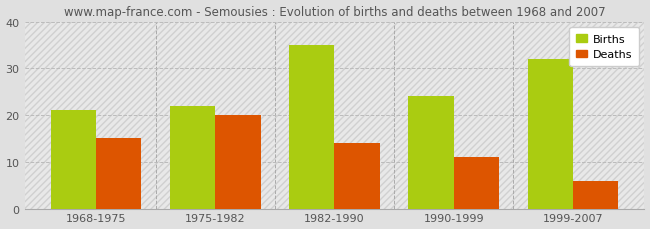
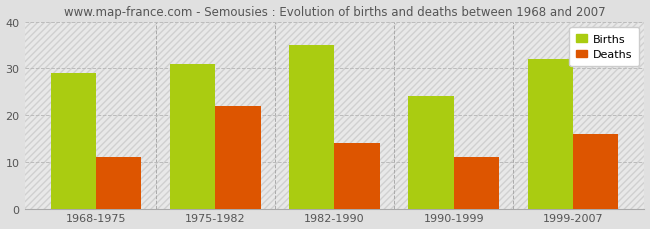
Births/1968-1975: 21 -> 29
Deaths/1968-1975: 15 -> 11
Births/1975-1982: 22 -> 31
Deaths/1975-1982: 20 -> 22
Deaths/1999-2007: 6 -> 16
